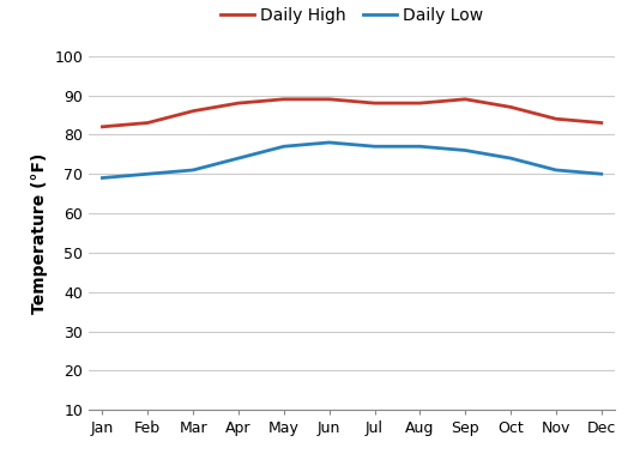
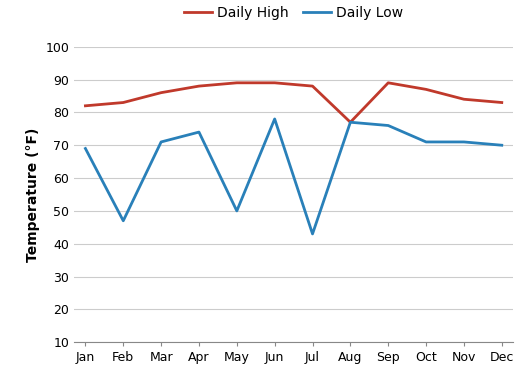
Daily Low/Feb: 70 -> 47
Daily Low/May: 77 -> 50
Daily Low/Jul: 77 -> 43
Daily High/Aug: 88 -> 77
Daily Low/Oct: 74 -> 71
